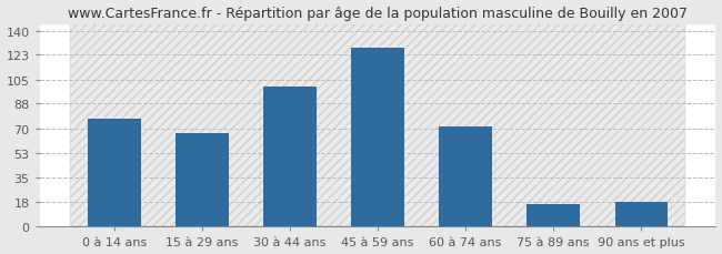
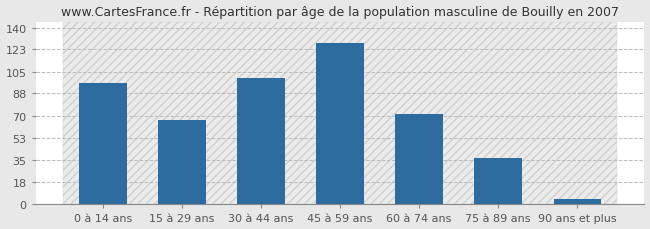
0 à 14 ans: 77 -> 96
75 à 89 ans: 16 -> 37
90 ans et plus: 18 -> 4
